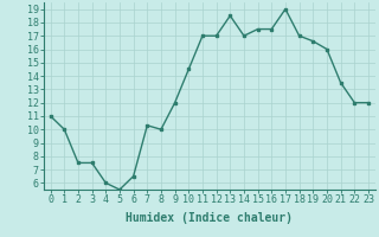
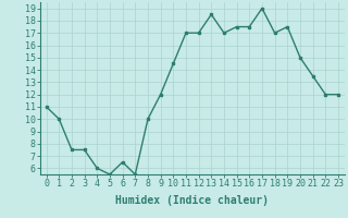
7: 10.3 -> 5.5
19: 16.6 -> 17.5
20: 16.0 -> 15.0
